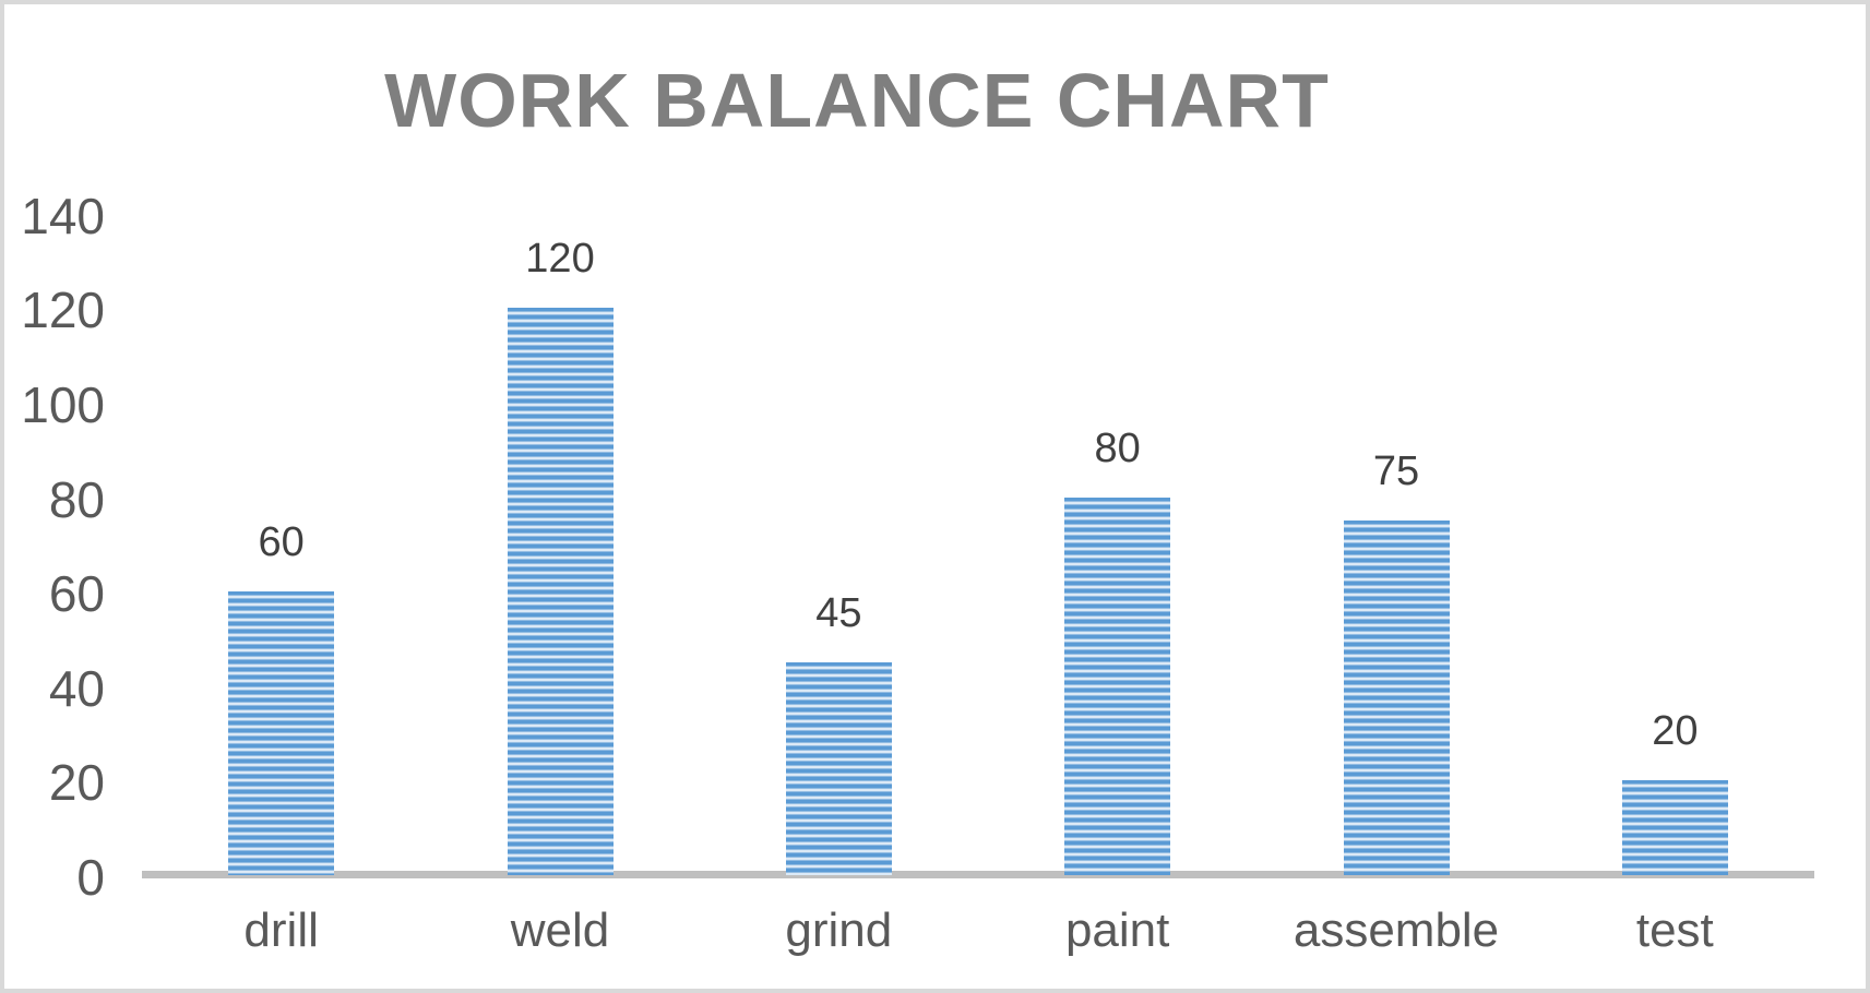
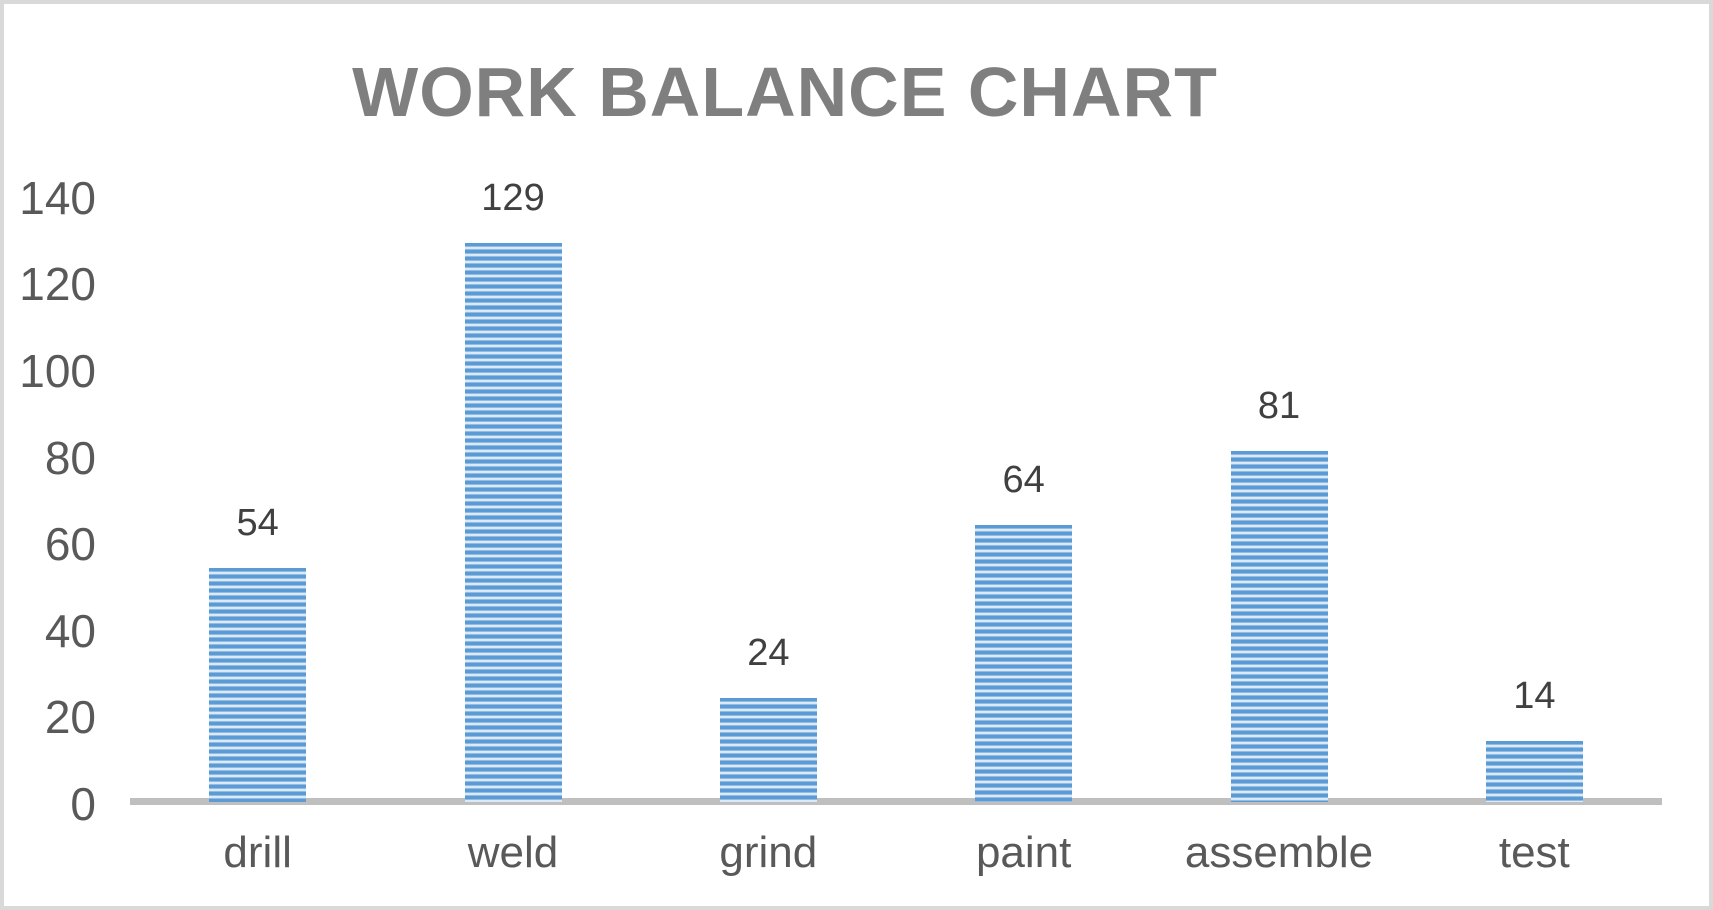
drill: 60 -> 54
weld: 120 -> 129
grind: 45 -> 24
paint: 80 -> 64
assemble: 75 -> 81
test: 20 -> 14
